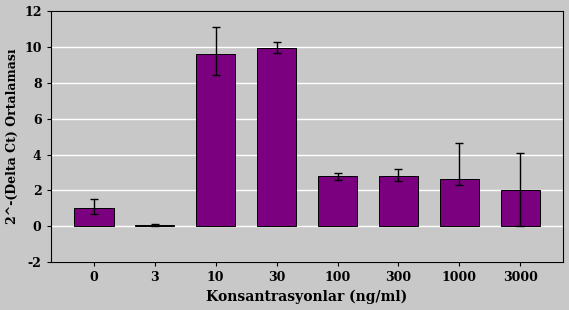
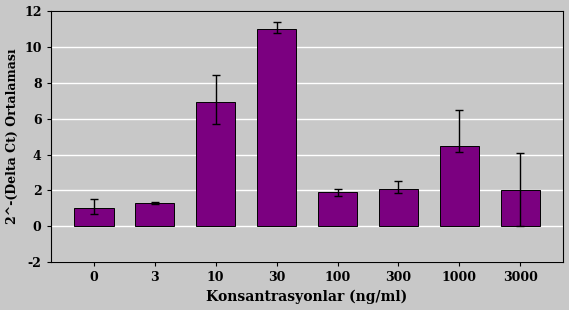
3: 0.1 -> 1.3
10: 9.6 -> 6.9
30: 9.9 -> 11.0
100: 2.8 -> 1.9
300: 2.8 -> 2.1
1000: 2.6 -> 4.5
